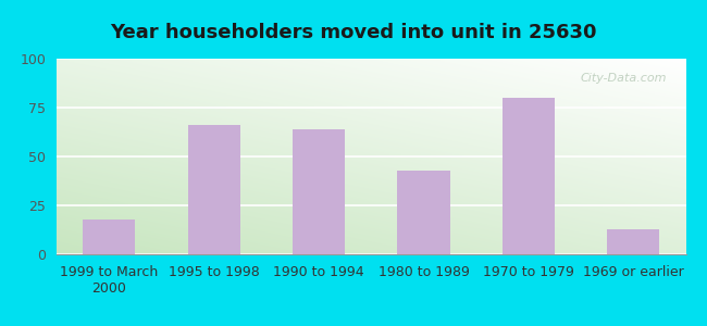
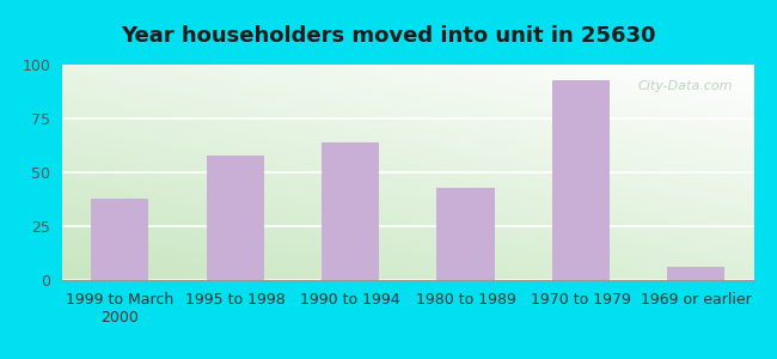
1999 to March 2000: 18 -> 38
1995 to 1998: 66 -> 58
1970 to 1979: 80 -> 93
1969 or earlier: 13 -> 6
